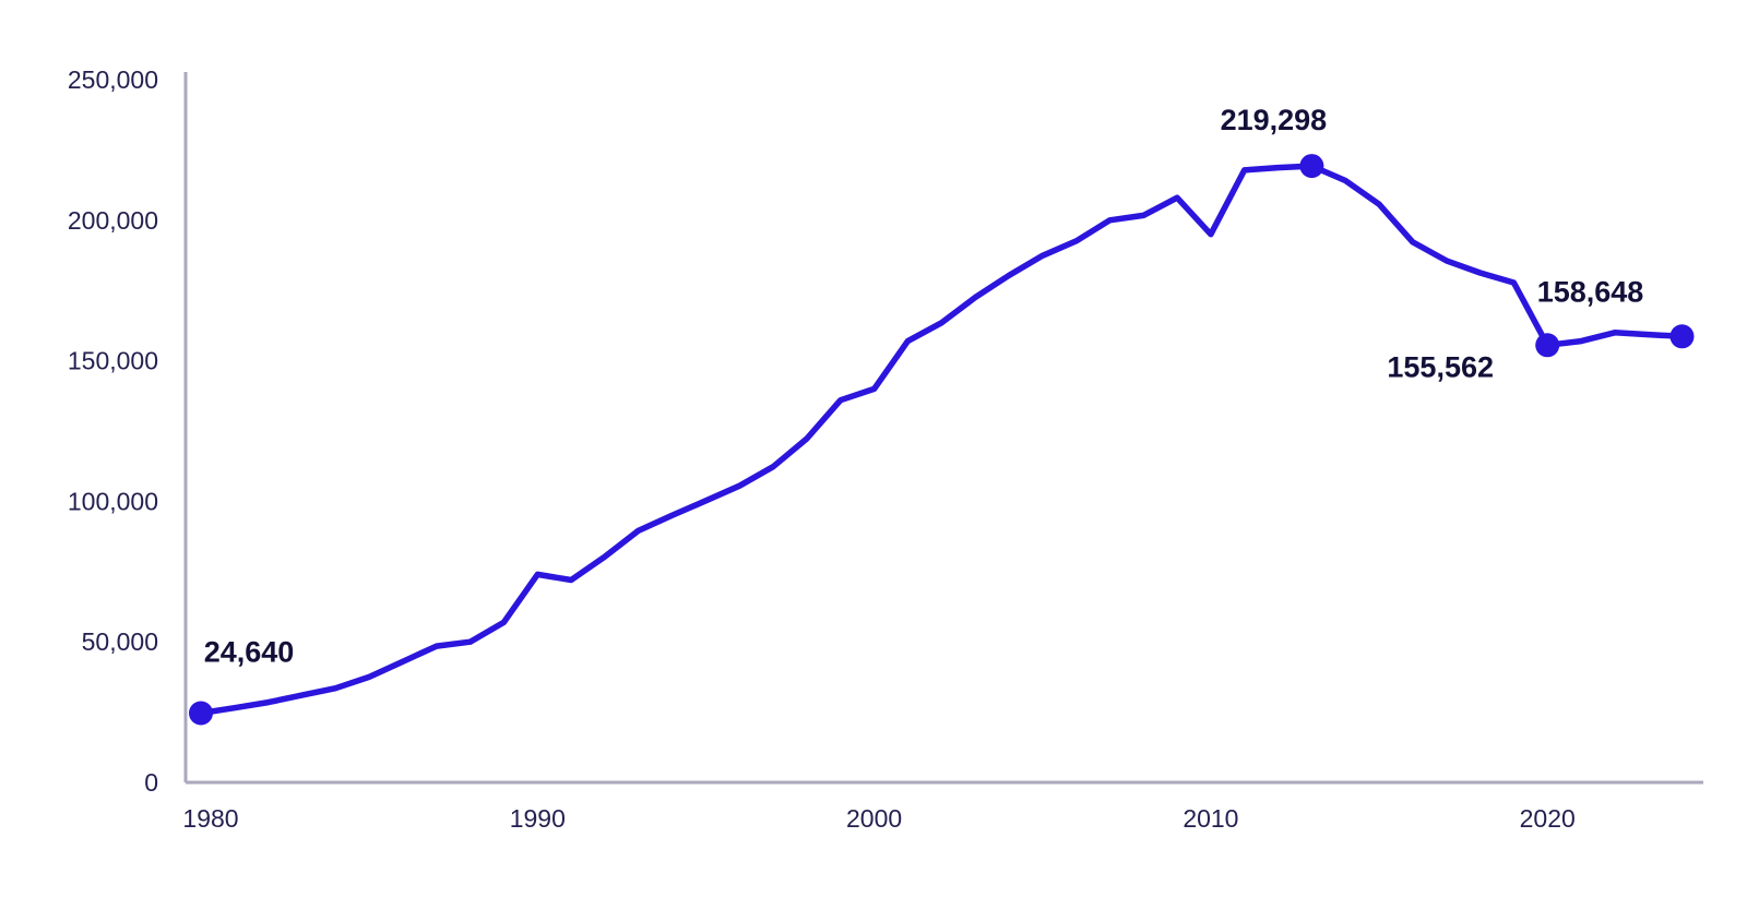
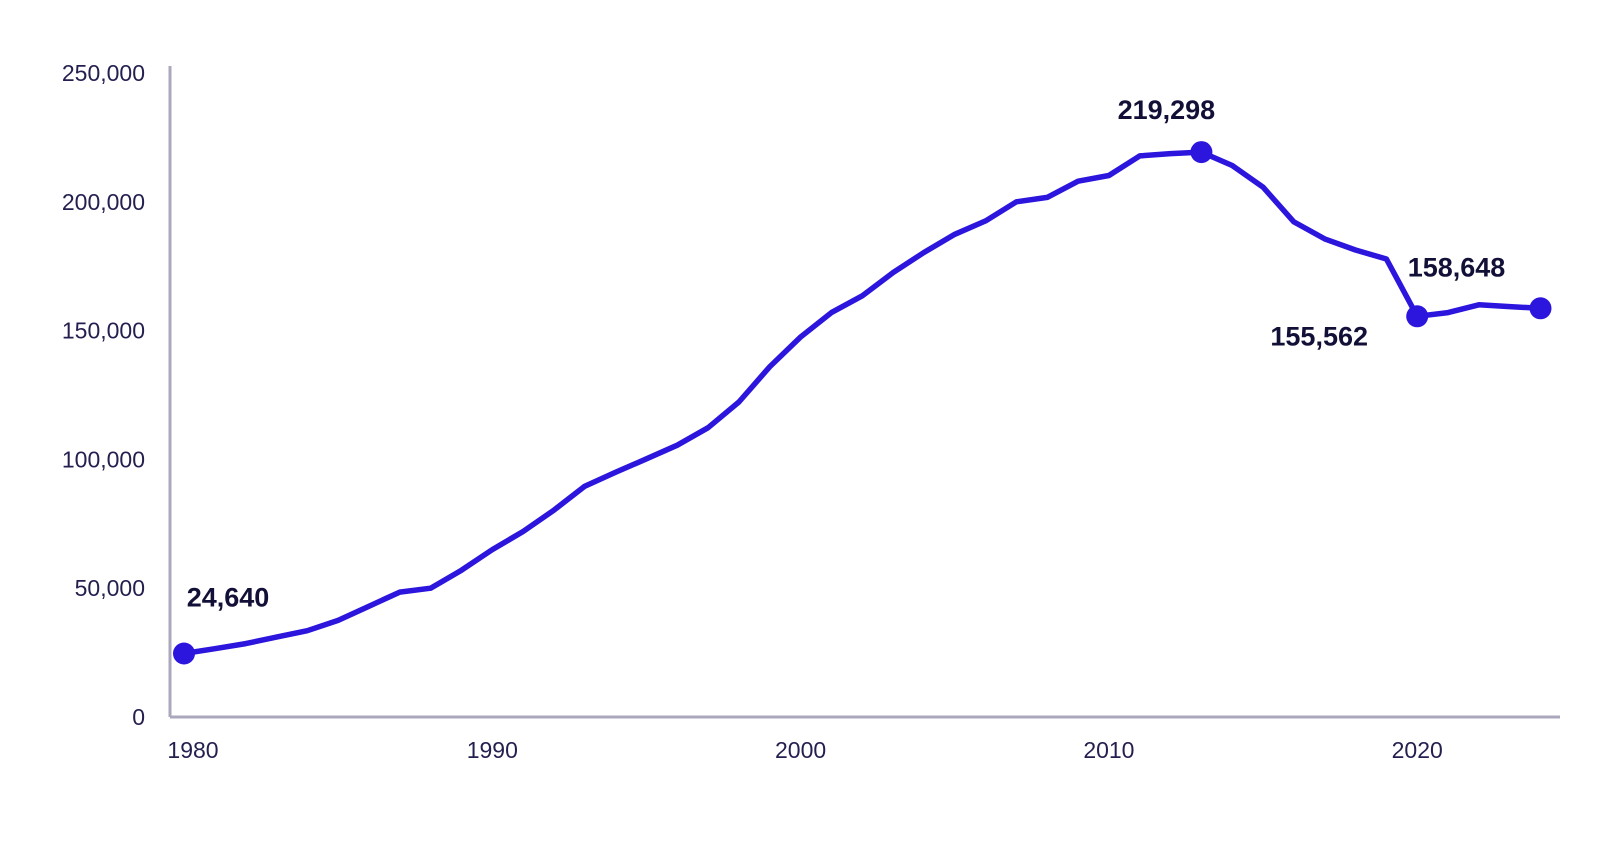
1990: 74000 -> 65000
2000: 140000 -> 148000
2010: 195000 -> 210000
